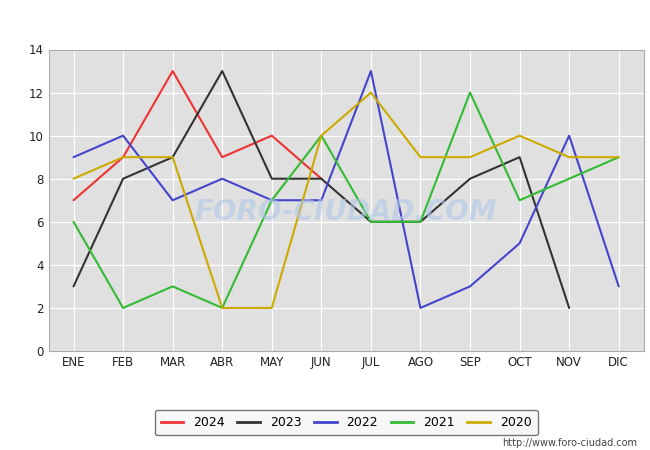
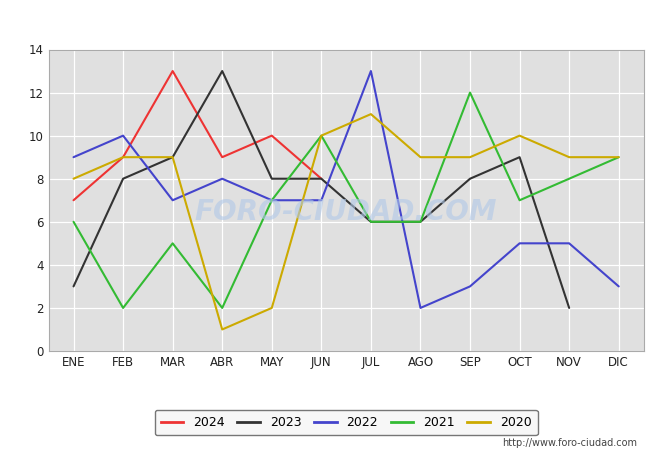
2021/MAR: 3 -> 5
2020/ABR: 2 -> 1
2020/JUL: 12 -> 11
2022/NOV: 10 -> 5
